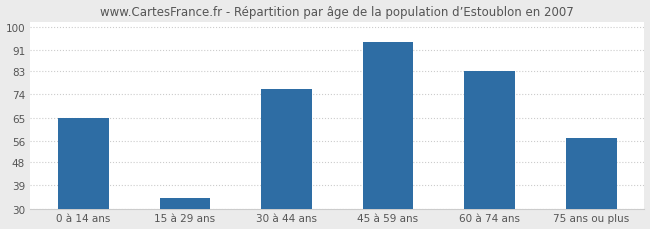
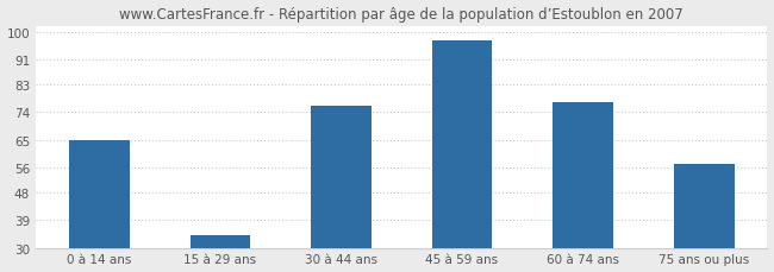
45 à 59 ans: 94 -> 97
60 à 74 ans: 83 -> 77
